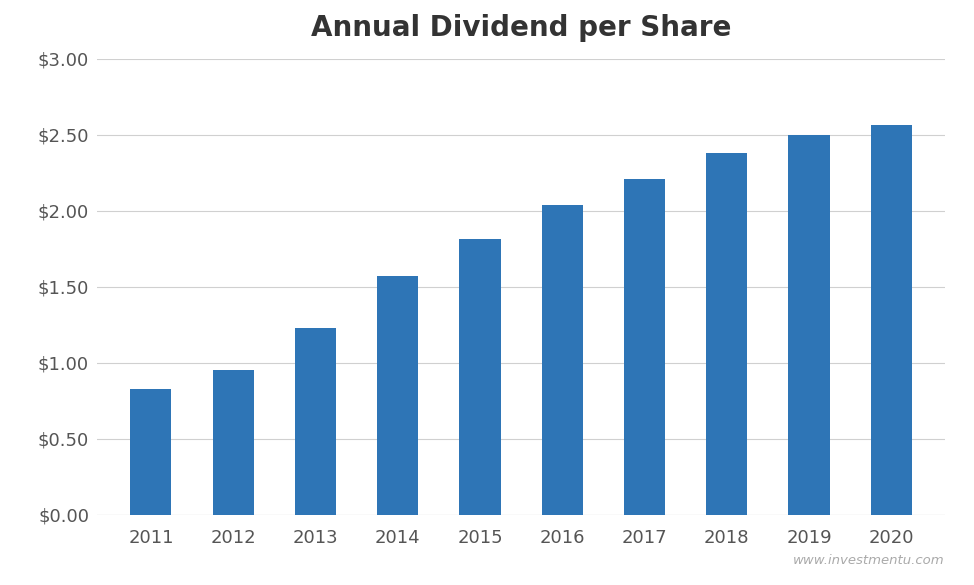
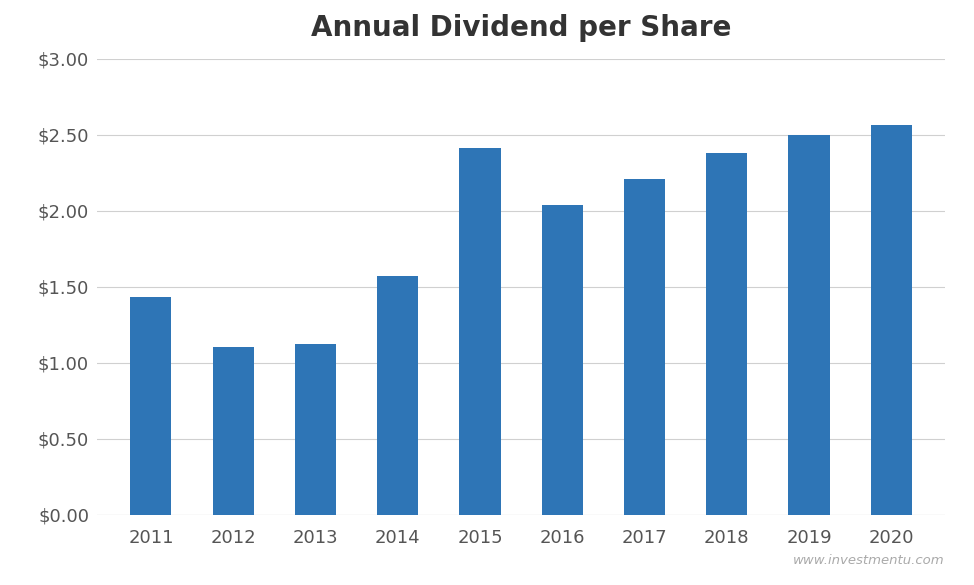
2011: $0.83 -> $1.43
2012: $0.95 -> $1.10
2013: $1.23 -> $1.12
2015: $1.81 -> $2.41
